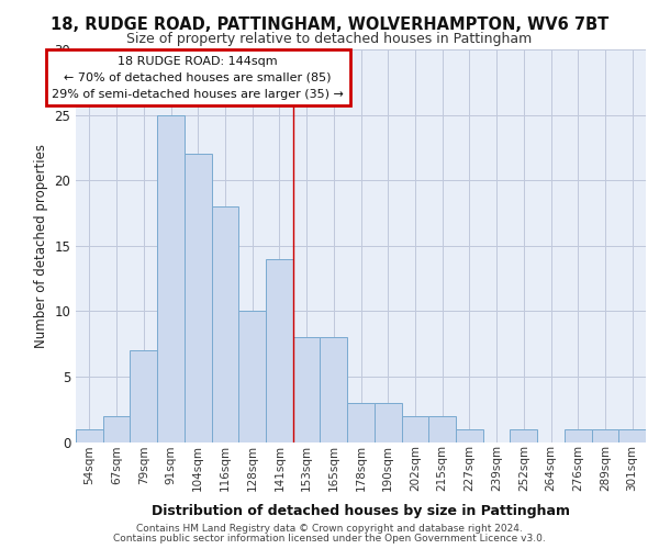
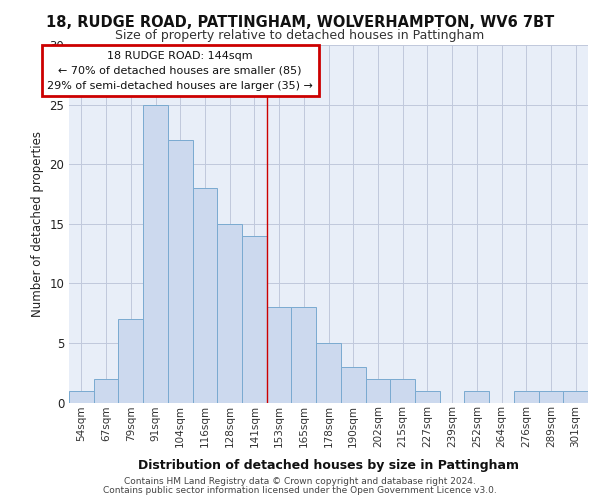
128sqm: 10 -> 15
178sqm: 3 -> 5
